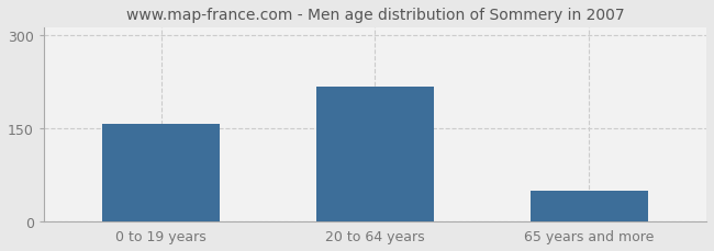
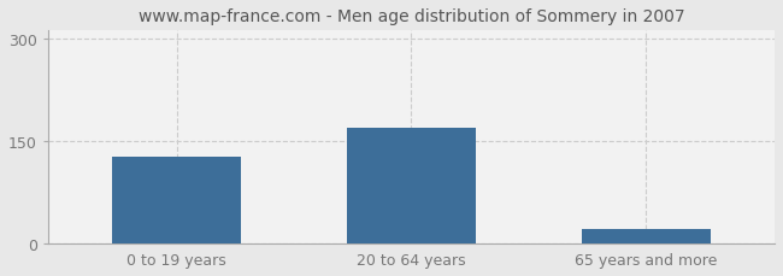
0 to 19 years: 158 -> 128
20 to 64 years: 218 -> 170
65 years and more: 50 -> 22
